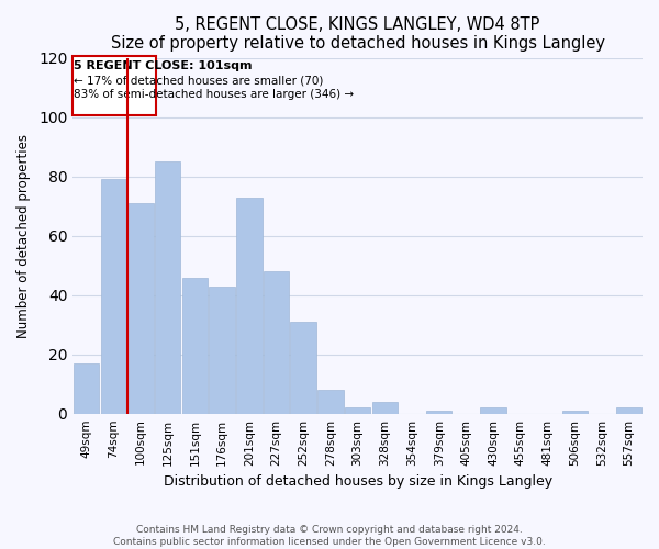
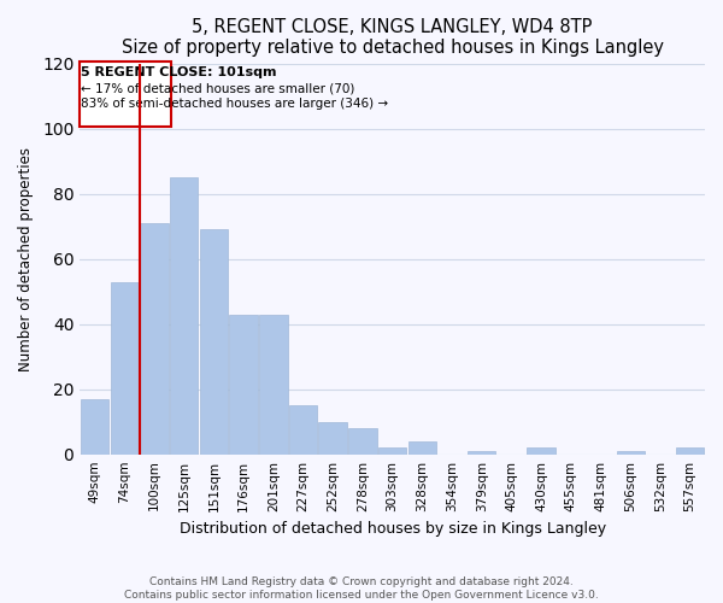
74sqm: 79 -> 53
151sqm: 46 -> 69
201sqm: 73 -> 43
227sqm: 48 -> 15
252sqm: 31 -> 10
